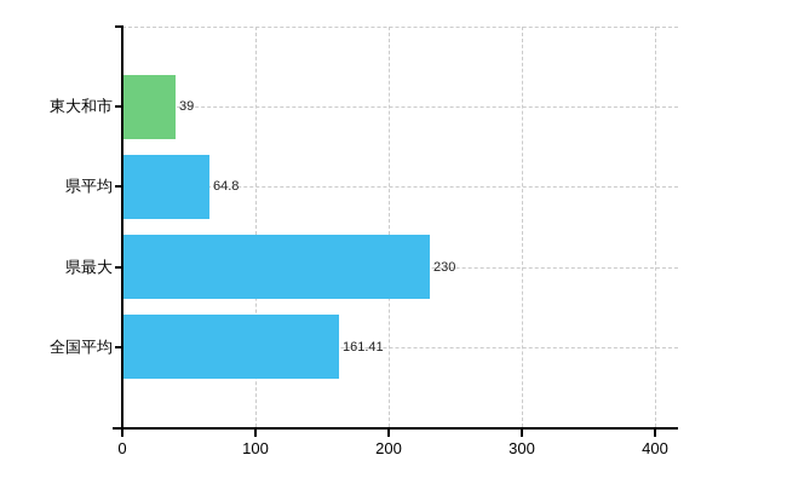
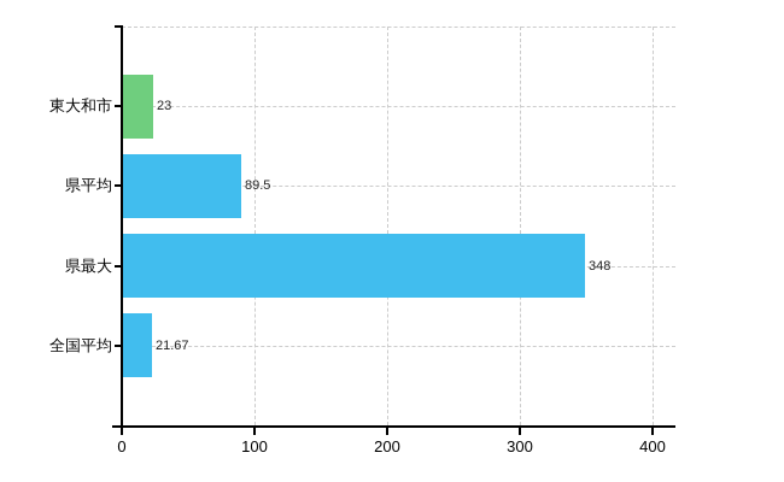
東大和市: 39 -> 23
県平均: 64.8 -> 89.5
県最大: 230 -> 348
全国平均: 161.41 -> 21.67
